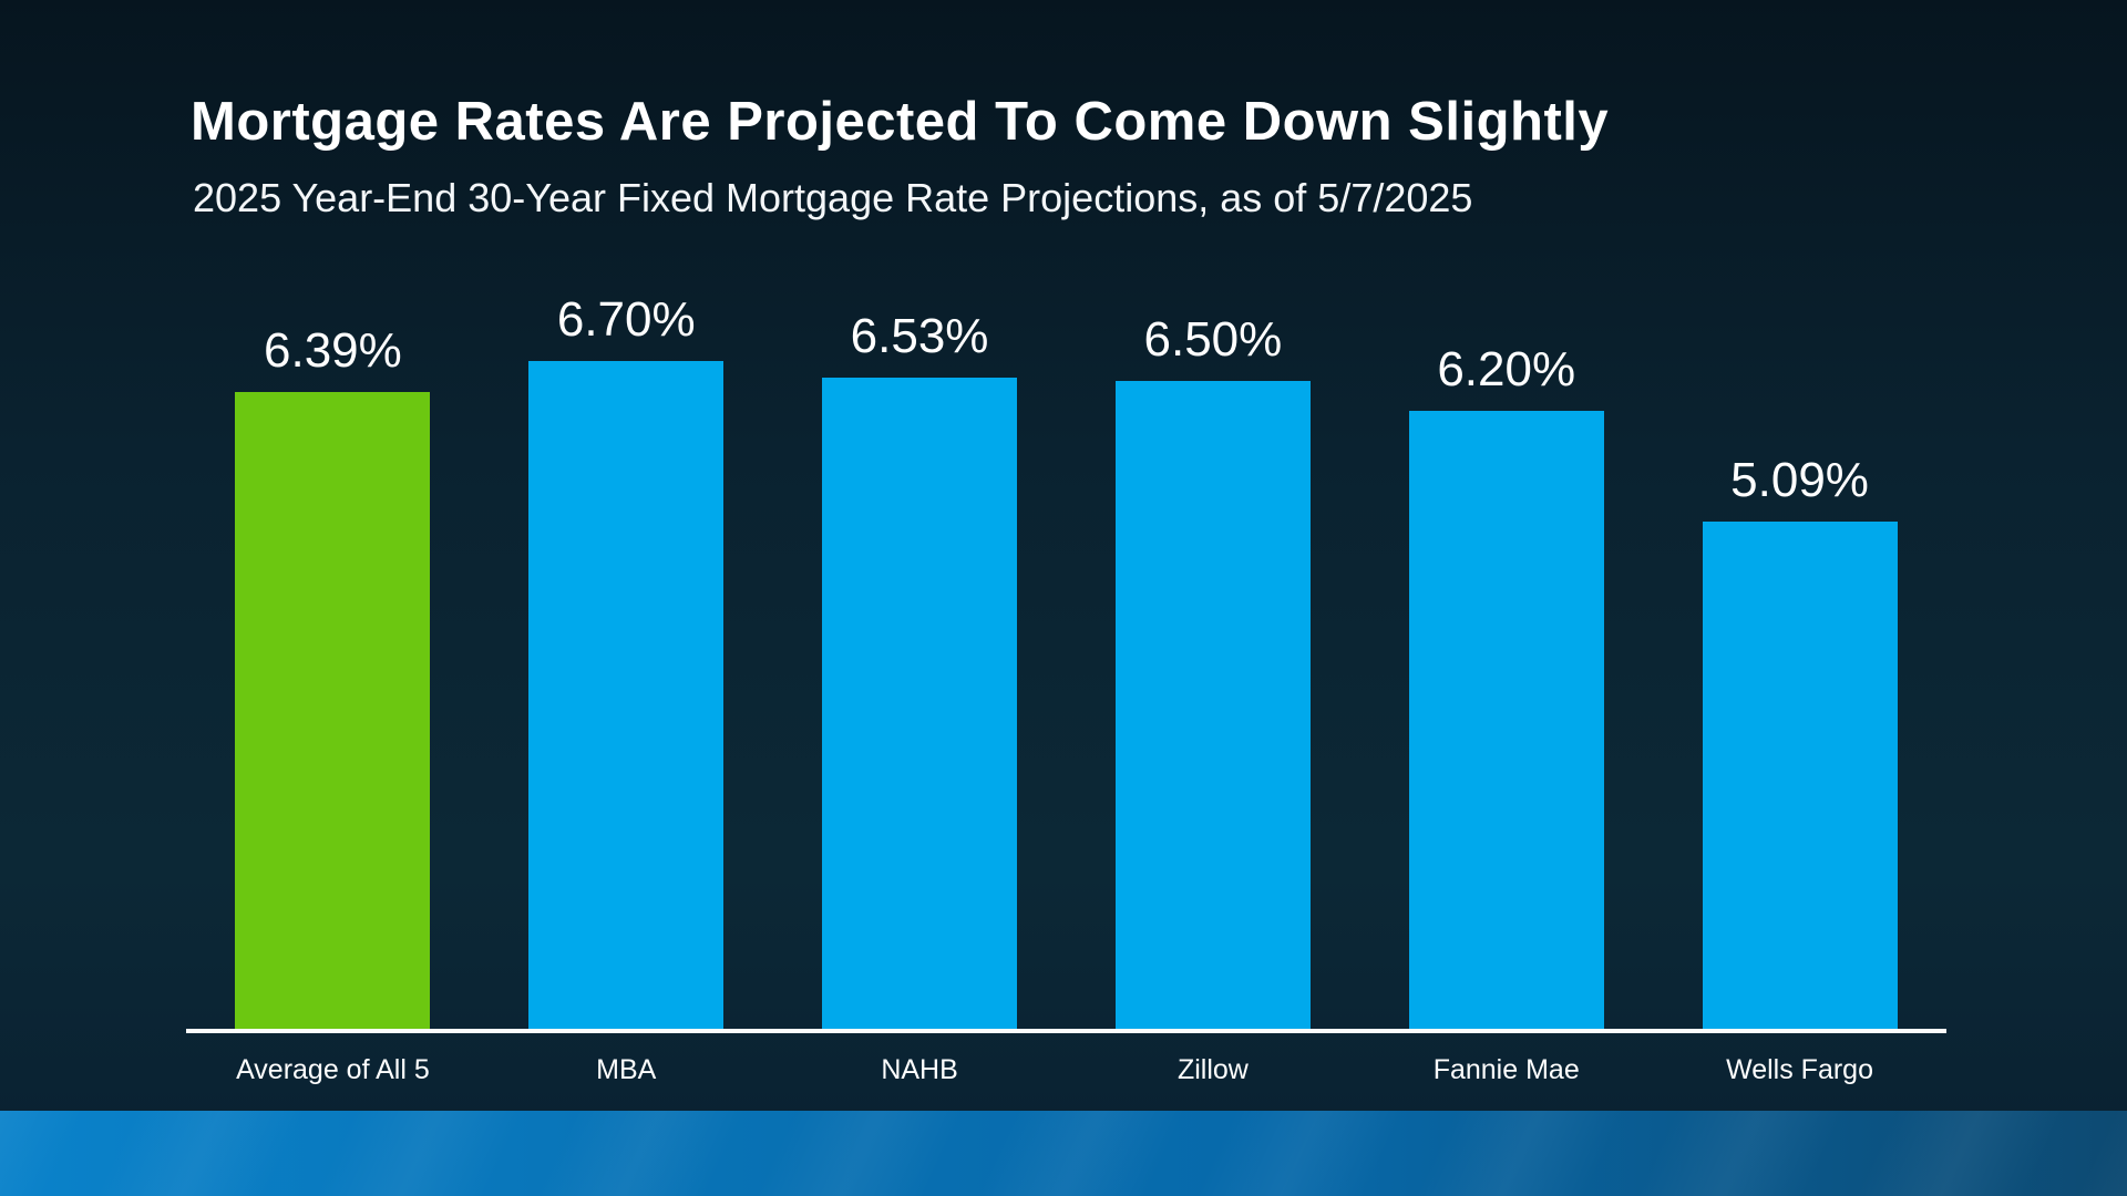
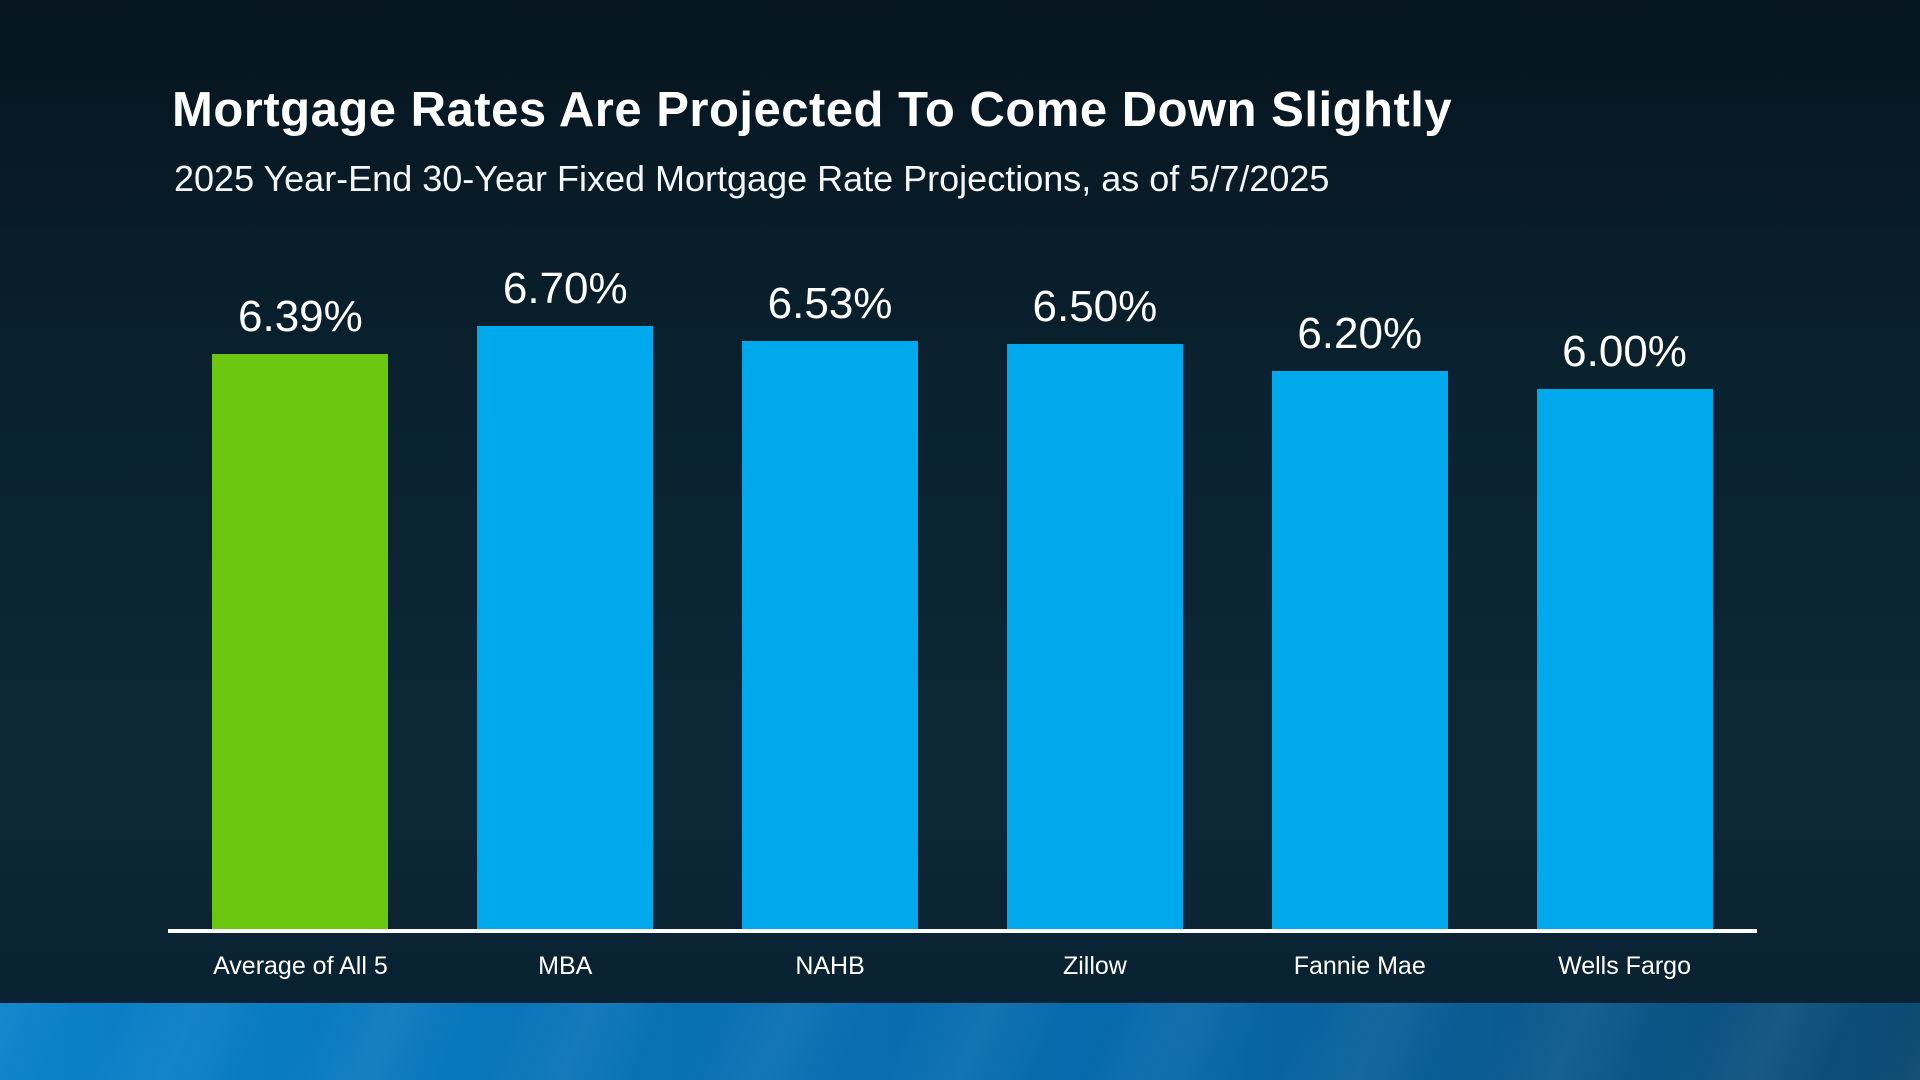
Wells Fargo: 5.09% -> 6.00%
